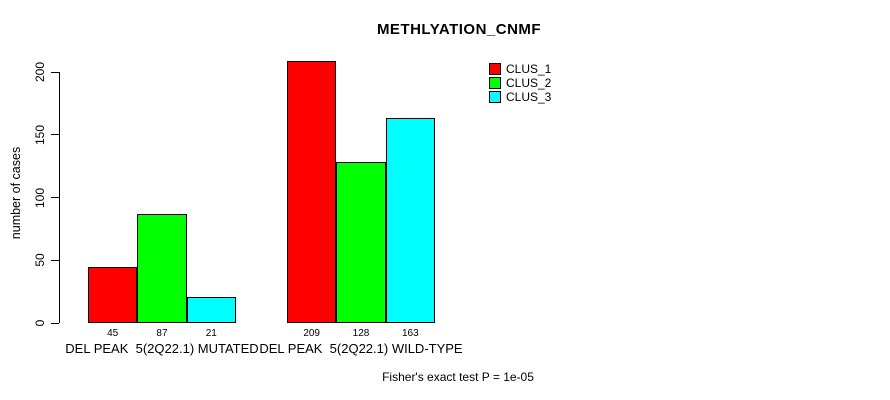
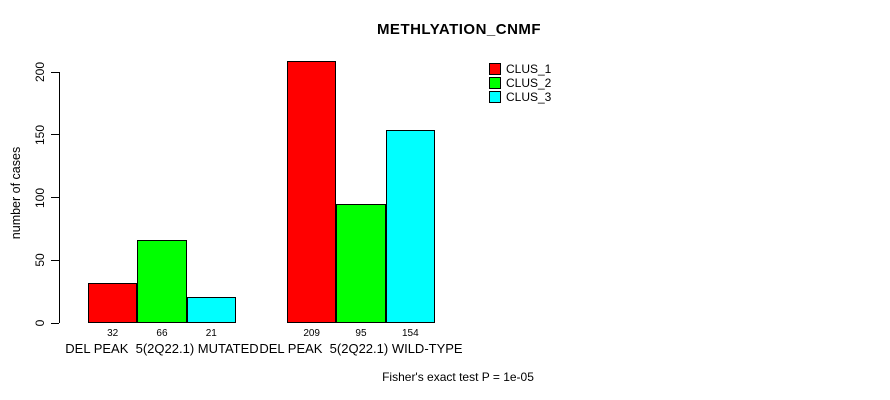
CLUS_1/DEL PEAK 5(2Q22.1) MUTATED: 45 -> 32
CLUS_2/DEL PEAK 5(2Q22.1) MUTATED: 87 -> 66
CLUS_2/DEL PEAK 5(2Q22.1) WILD-TYPE: 128 -> 95
CLUS_3/DEL PEAK 5(2Q22.1) WILD-TYPE: 163 -> 154
